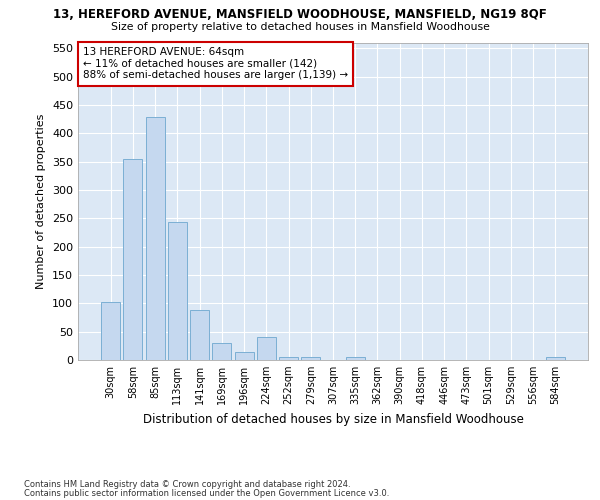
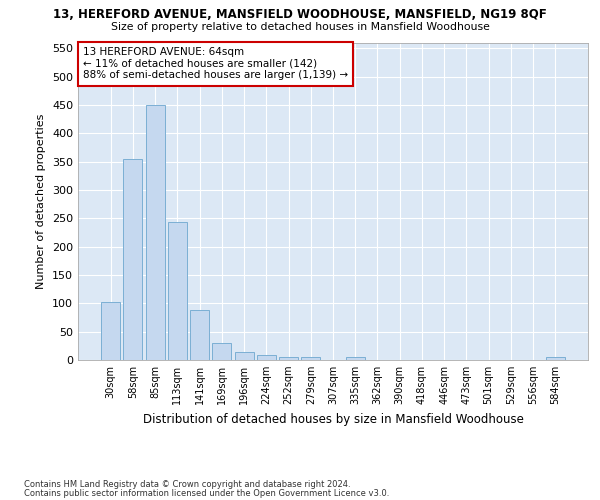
85sqm: 428 -> 449
224sqm: 40 -> 9
